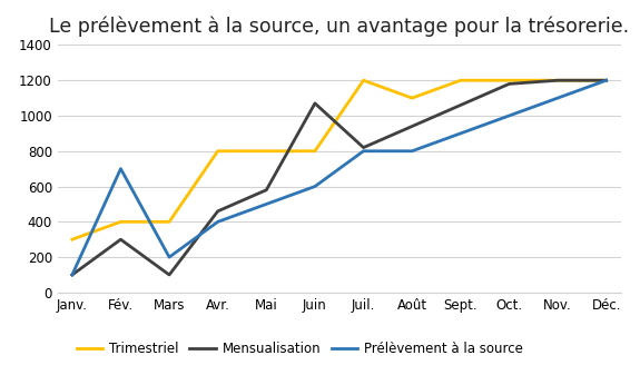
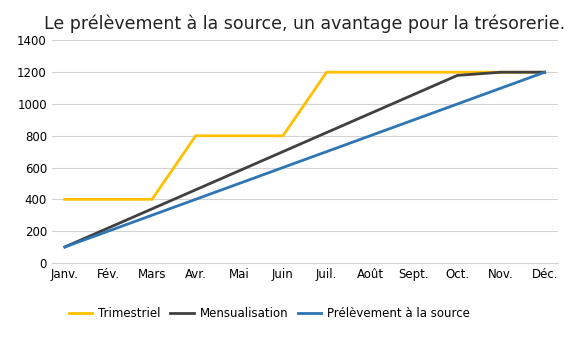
Trimestriel/Janv.: 300 -> 400
Prélèvement à la source/Fév.: 700 -> 200
Mensualisation/Fév.: 300 -> 220
Prélèvement à la source/Mars: 200 -> 300
Mensualisation/Mars: 100 -> 340
Mensualisation/Juin: 1070 -> 700
Prélèvement à la source/Juil.: 800 -> 700
Trimestriel/Août: 1100 -> 1200
